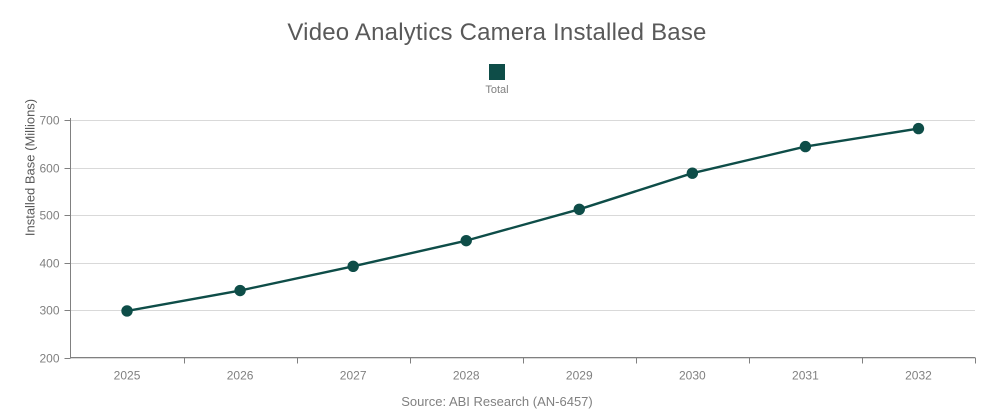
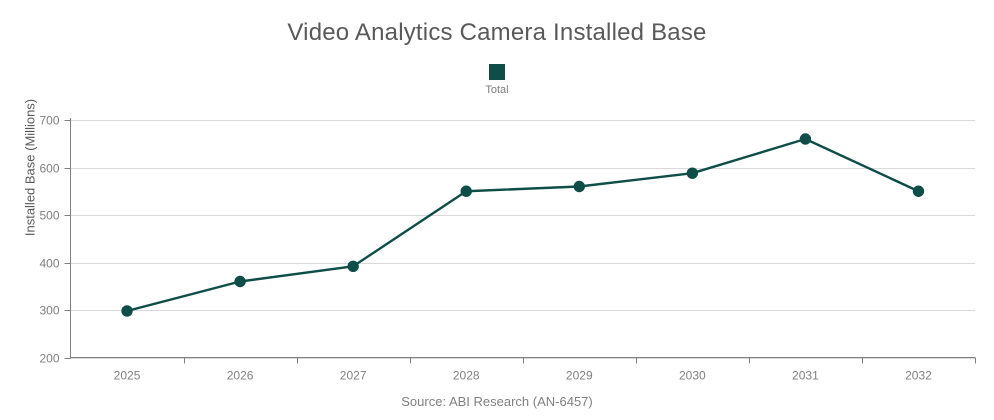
2026: 340 -> 360
2028: 450 -> 550
2029: 510 -> 560
2031: 640 -> 660
2032: 680 -> 550
